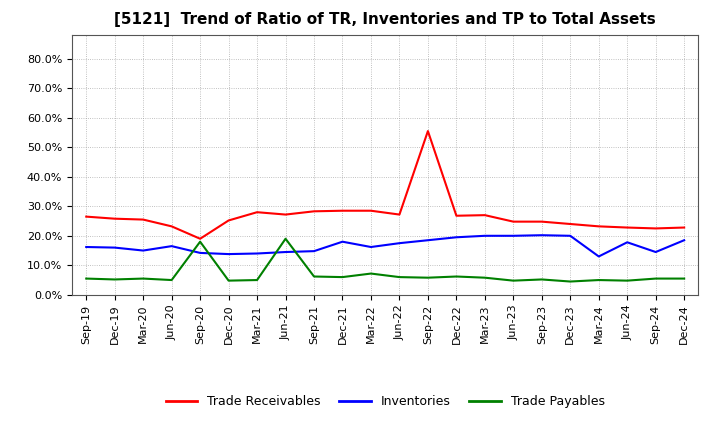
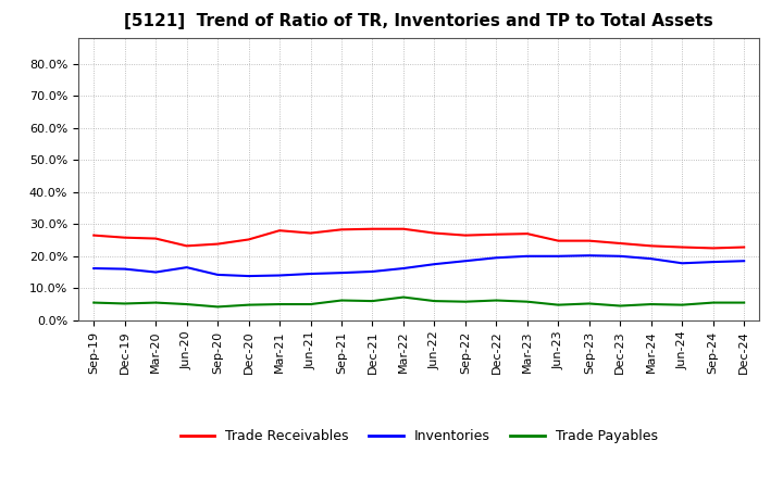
Trade Receivables/Sep-20: 19.0% -> 23.8%
Trade Payables/Sep-20: 18.0% -> 4.2%
Trade Payables/Jun-21: 19.0% -> 5.0%
Inventories/Dec-21: 18.0% -> 15.2%
Trade Receivables/Sep-22: 55.5% -> 26.5%
Inventories/Mar-24: 13.0% -> 19.2%
Inventories/Sep-24: 14.5% -> 18.2%
